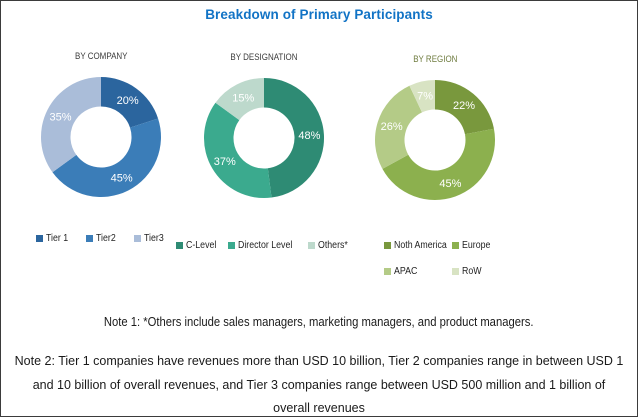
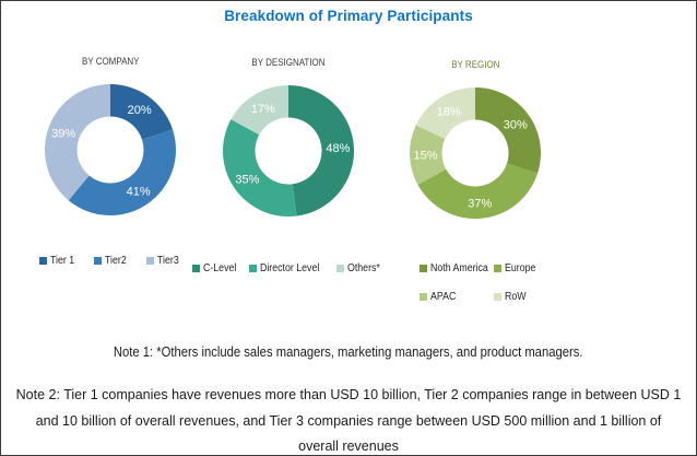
BY COMPANY/Tier2: 45% -> 41%
BY COMPANY/Tier3: 35% -> 39%
BY DESIGNATION/Director Level: 37% -> 35%
BY DESIGNATION/Others*: 15% -> 17%
BY REGION/Noth America: 22% -> 30%
BY REGION/Europe: 45% -> 37%
BY REGION/APAC: 26% -> 15%
BY REGION/RoW: 7% -> 18%
